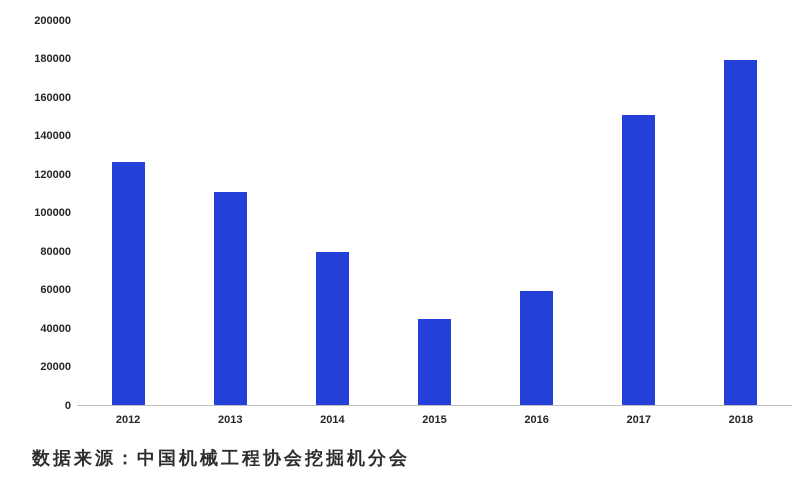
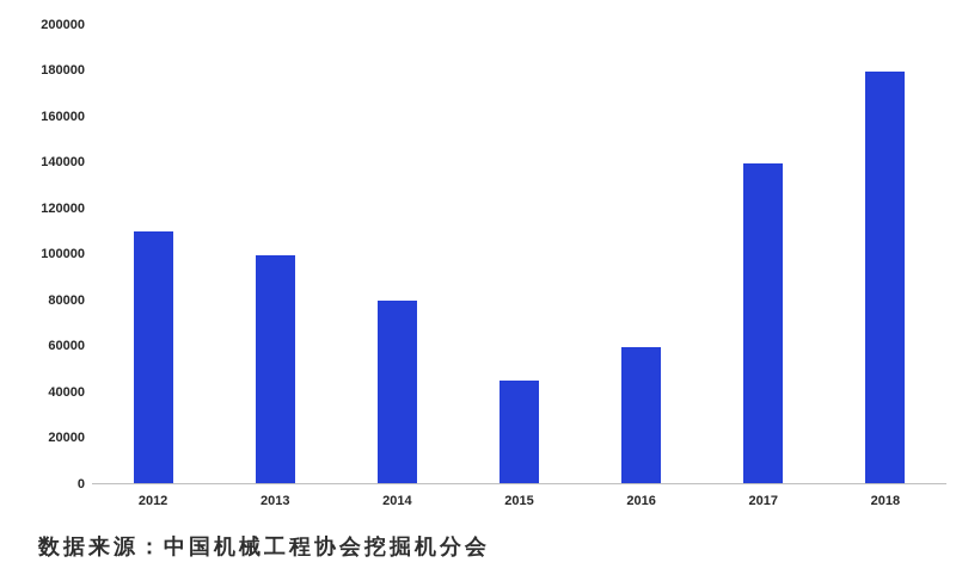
2012: 127000 -> 110000
2013: 111000 -> 100000
2017: 151000 -> 140000
